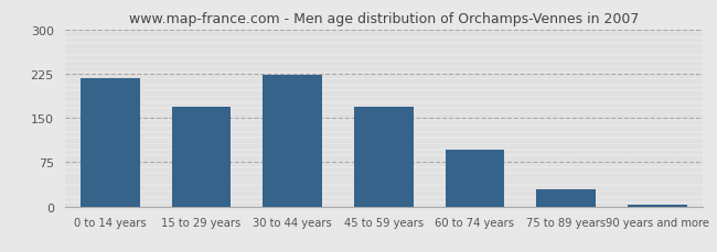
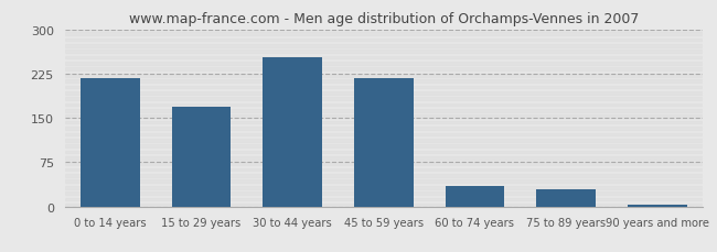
30 to 44 years: 223 -> 252
45 to 59 years: 168 -> 218
60 to 74 years: 97 -> 34
